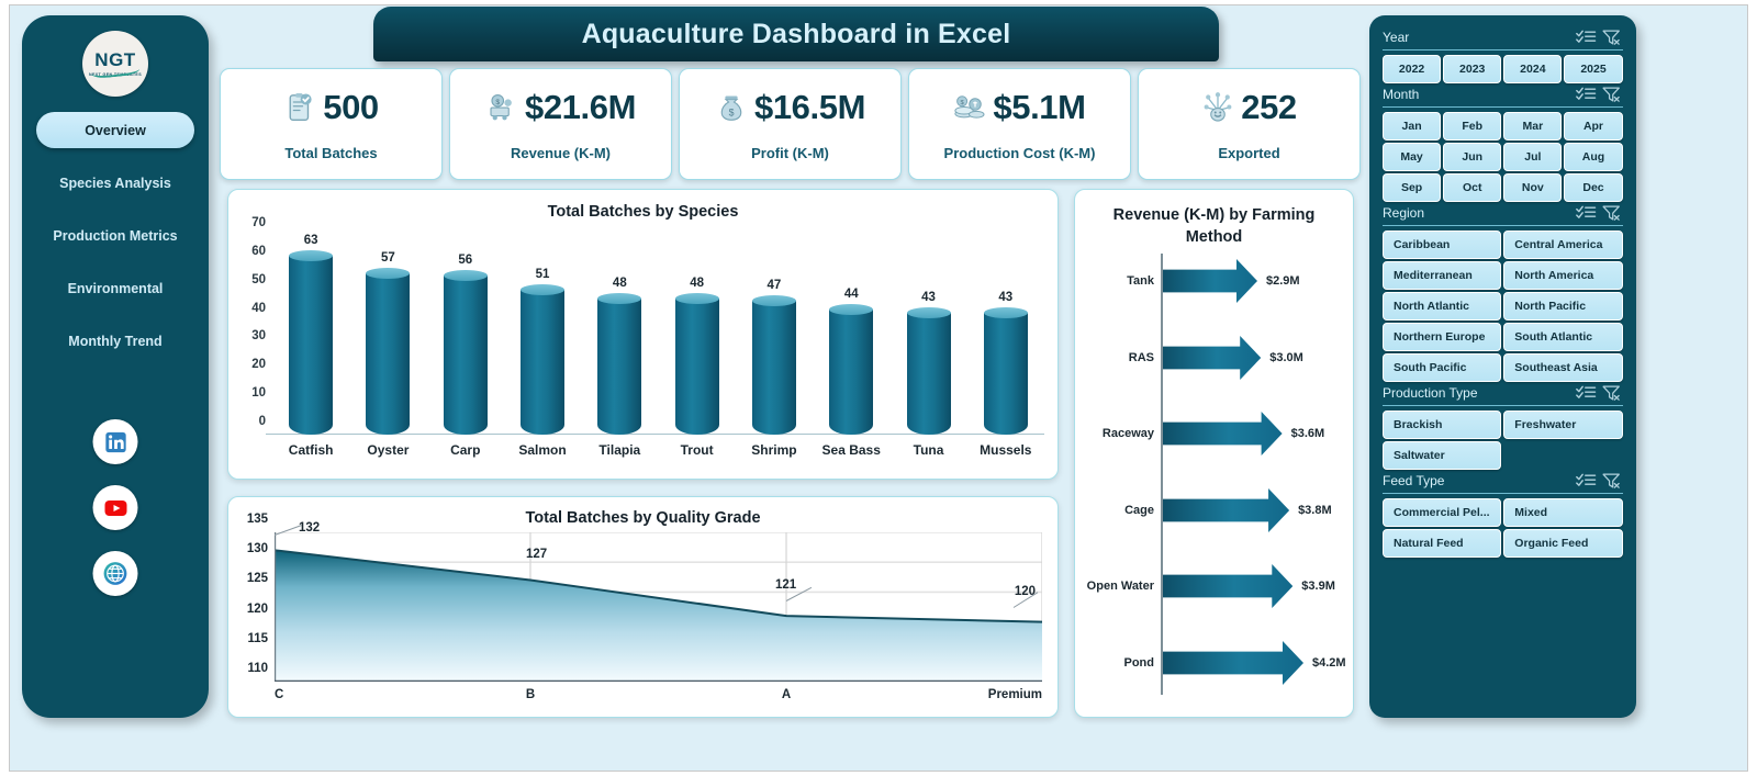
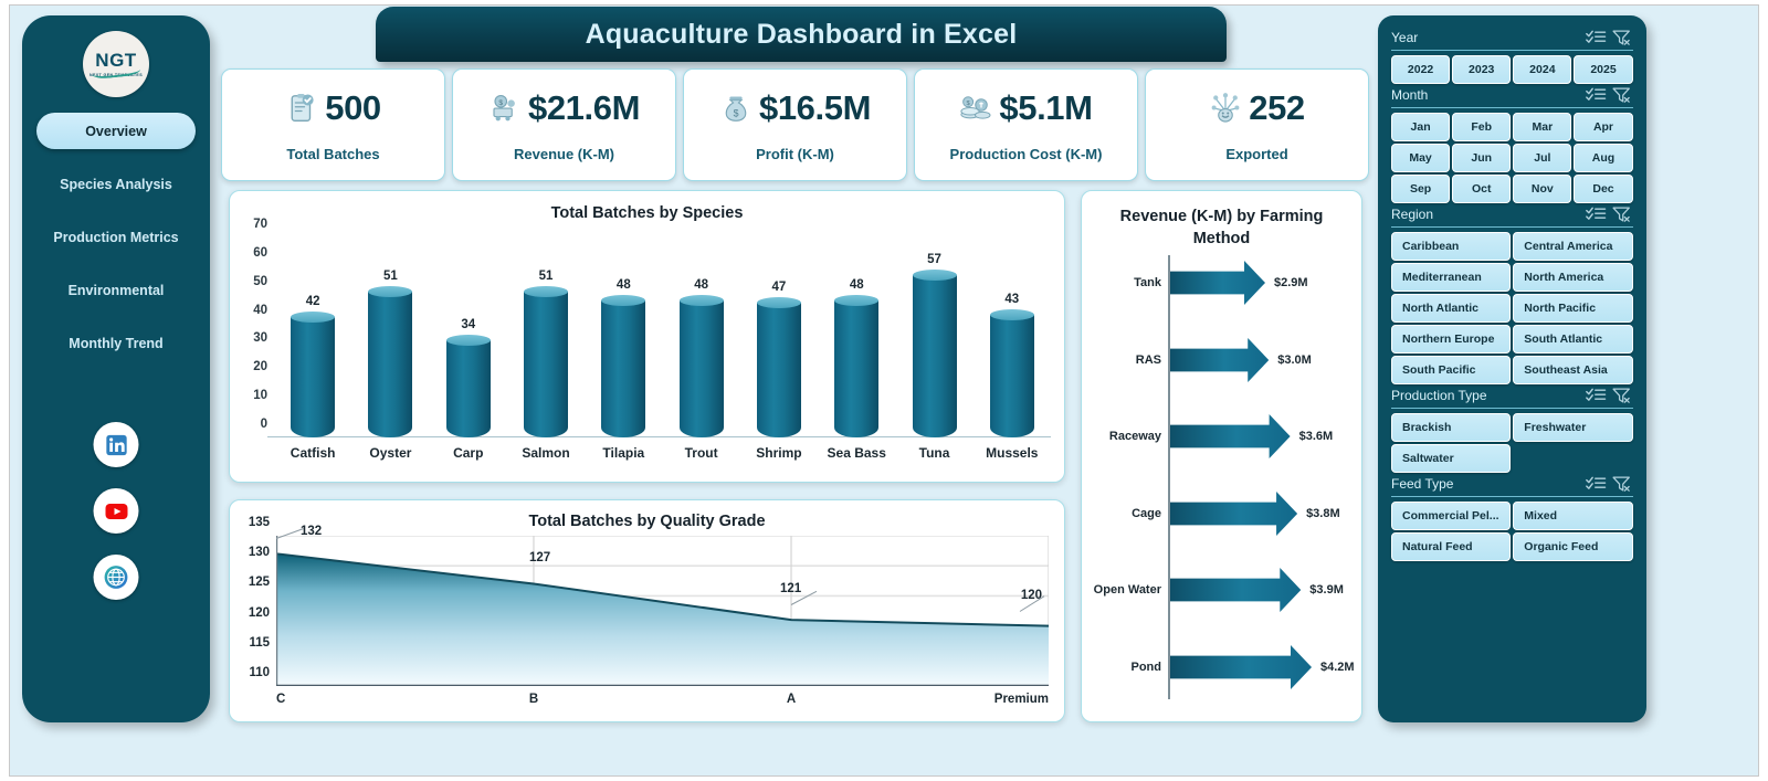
Total Batches by Species/Catfish: 63 -> 42
Total Batches by Species/Oyster: 57 -> 51
Total Batches by Species/Carp: 56 -> 34
Total Batches by Species/Sea Bass: 44 -> 48
Total Batches by Species/Tuna: 43 -> 57
